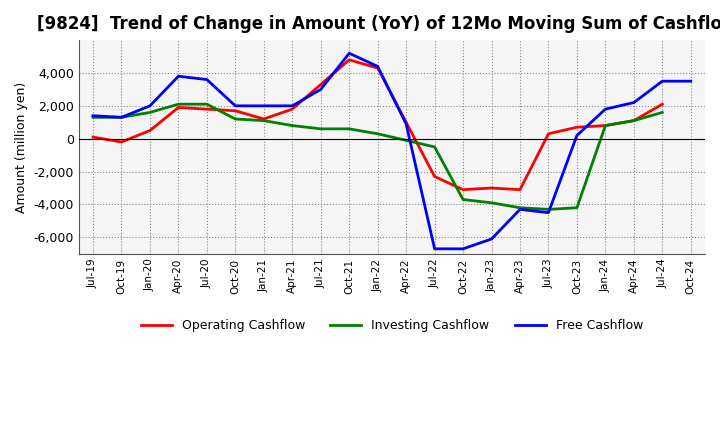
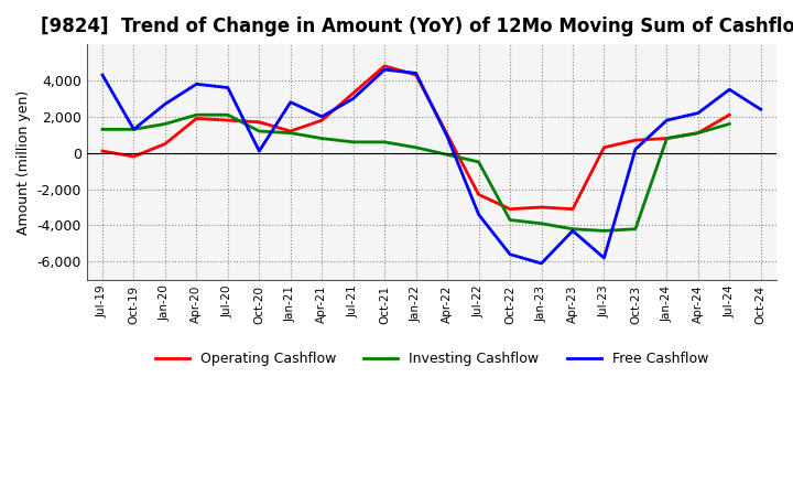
Free Cashflow/Jul-19: 1,400 -> 4,300
Free Cashflow/Jan-20: 2,000 -> 2,700
Free Cashflow/Oct-20: 2,000 -> 100
Free Cashflow/Jan-21: 2,000 -> 2,800
Free Cashflow/Oct-21: 5,200 -> 4,600
Free Cashflow/Jul-22: -6,700 -> -3,400
Free Cashflow/Oct-22: -6,700 -> -5,600
Free Cashflow/Jul-23: -4,500 -> -5,800
Free Cashflow/Oct-24: 3,500 -> 2,400
